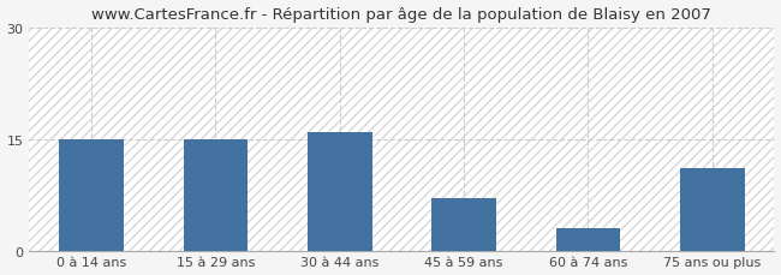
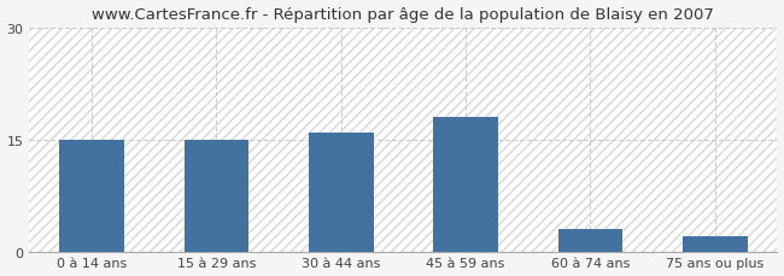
45 à 59 ans: 7 -> 18
75 ans ou plus: 11 -> 2
